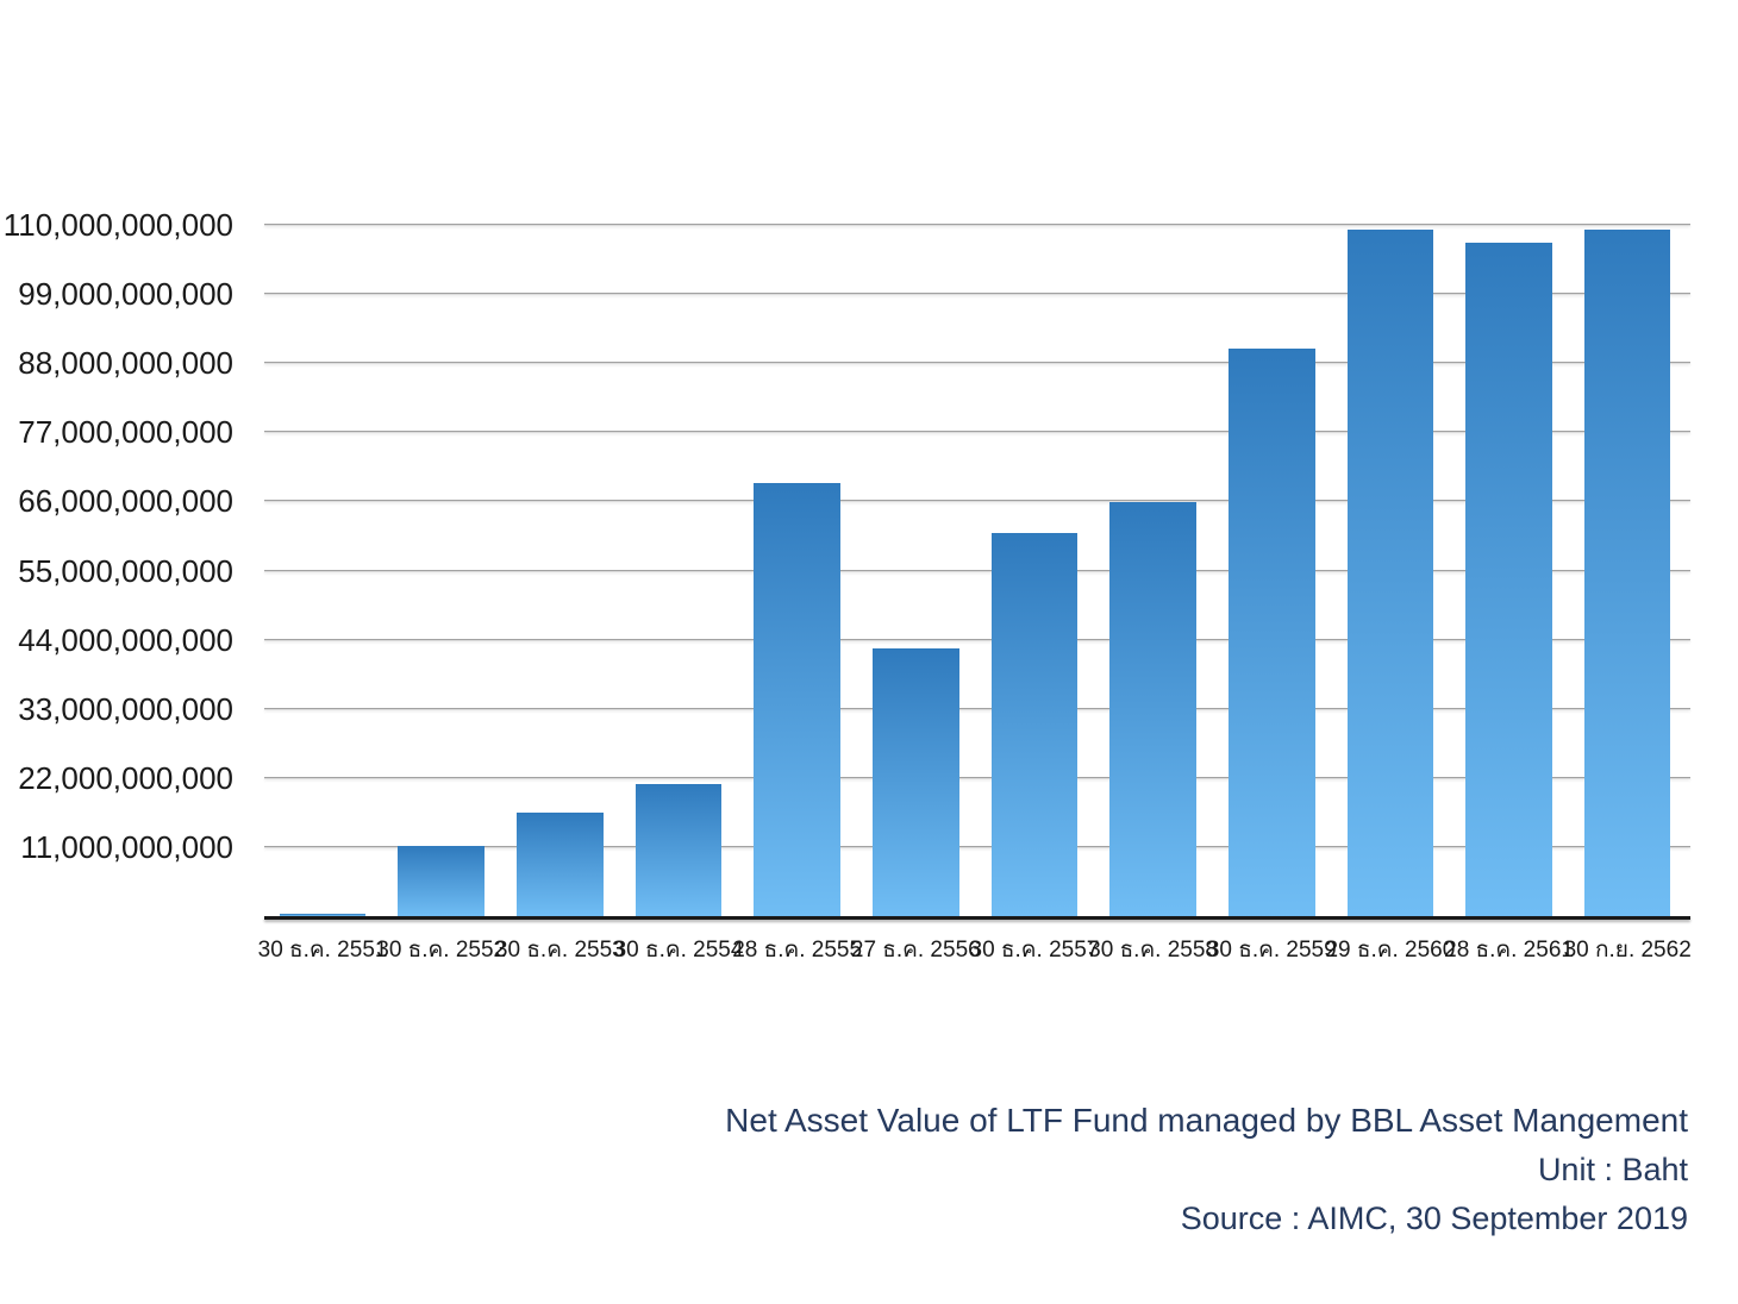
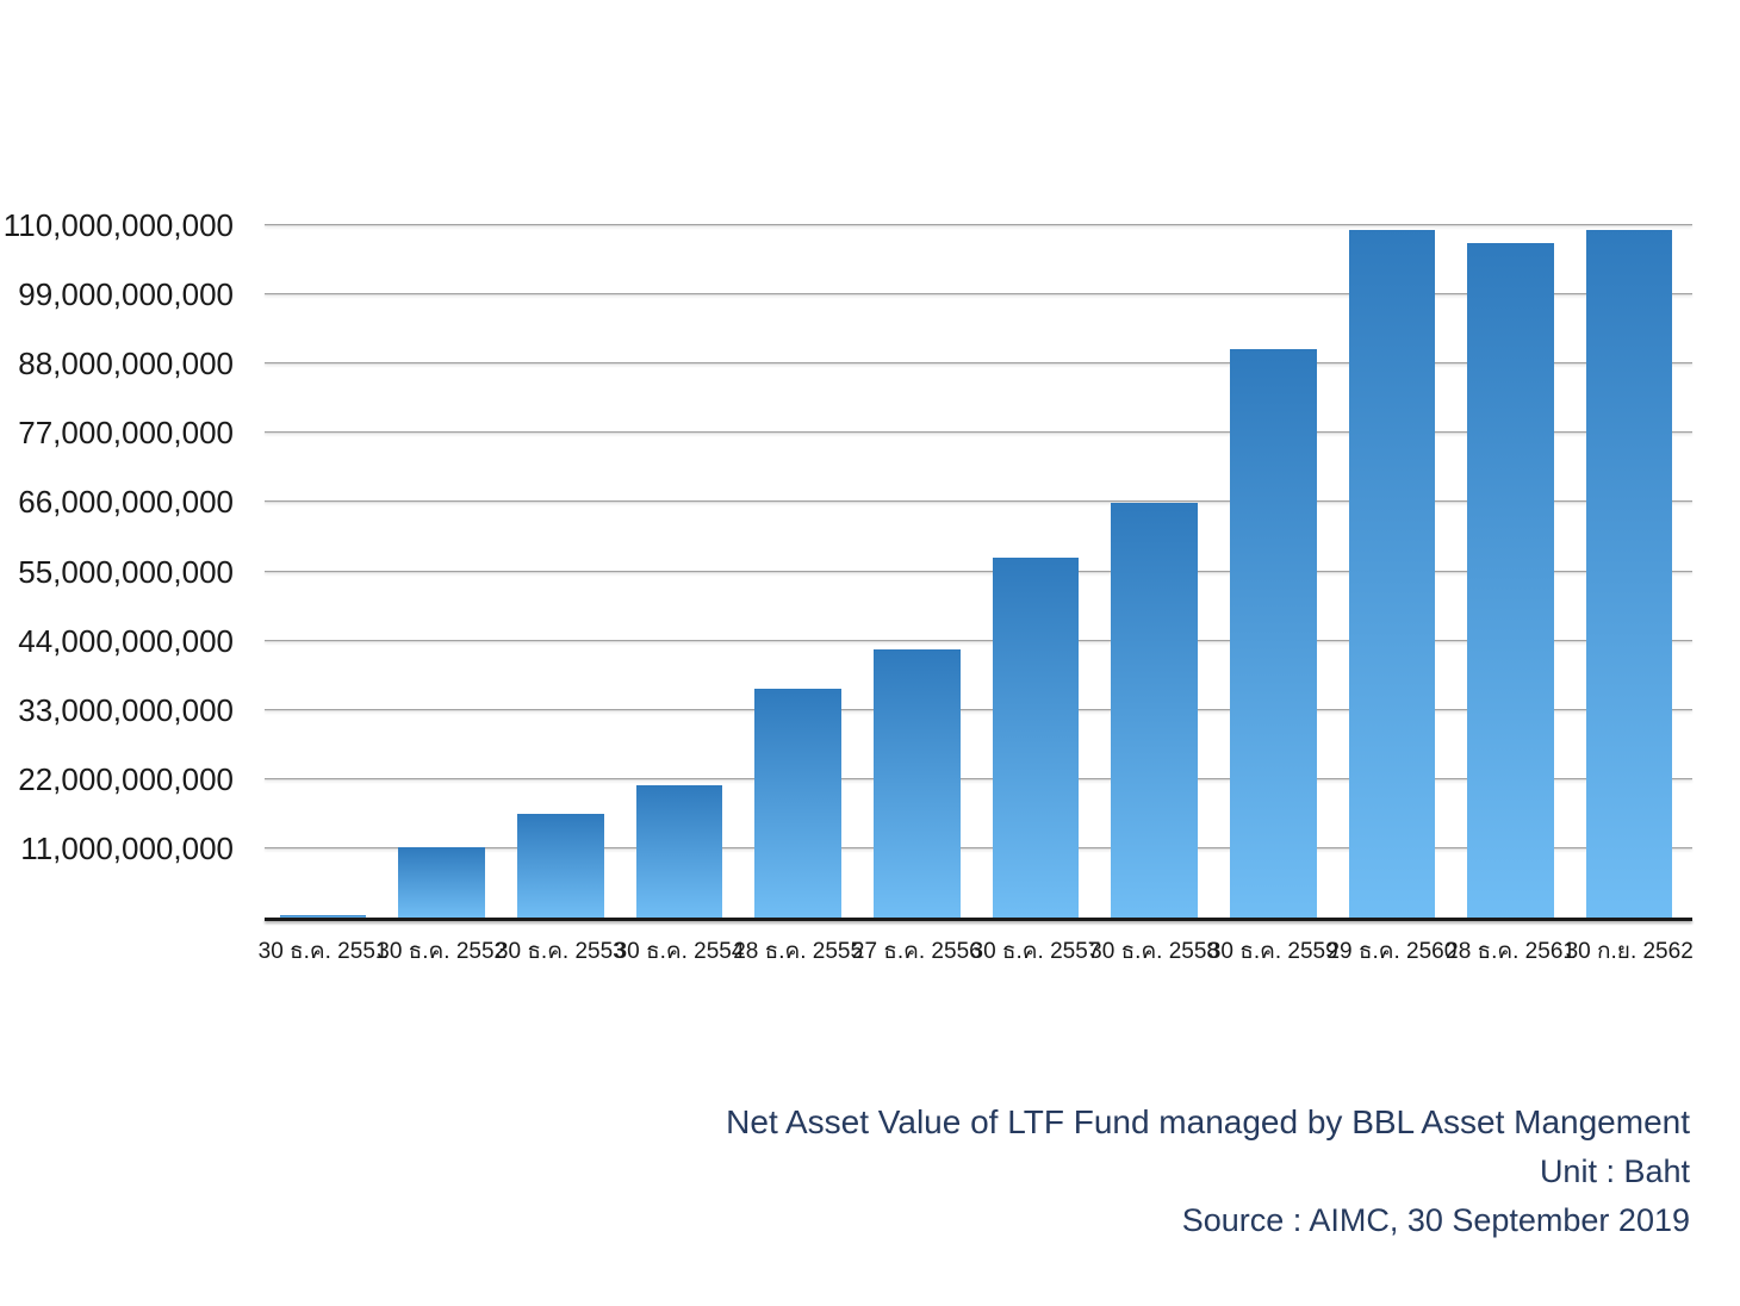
28 ธ.ค. 2555: 69000000000 -> 36000000000
30 ธ.ค. 2557: 61000000000 -> 57000000000
